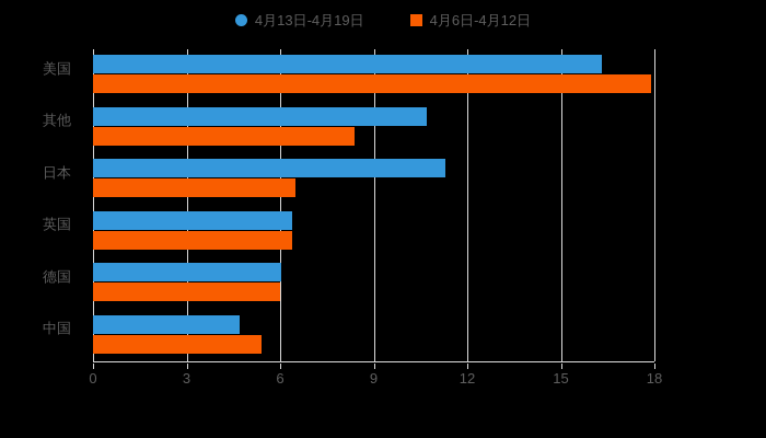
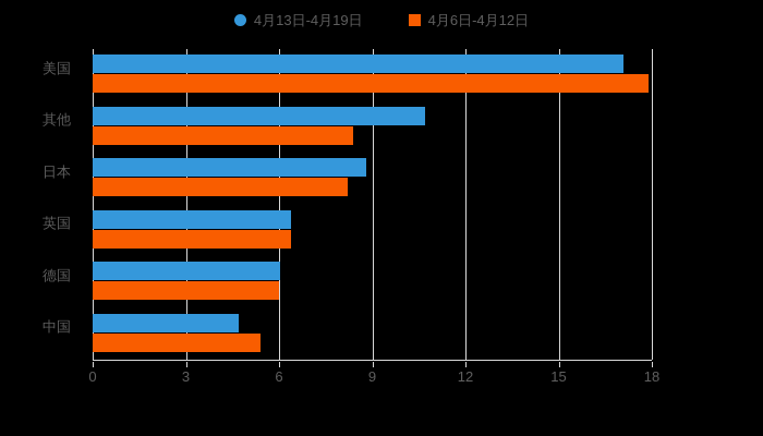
4月13日-4月19日/美国: 16.3 -> 17.1
4月13日-4月19日/日本: 11.3 -> 8.8
4月6日-4月12日/日本: 6.5 -> 8.2
